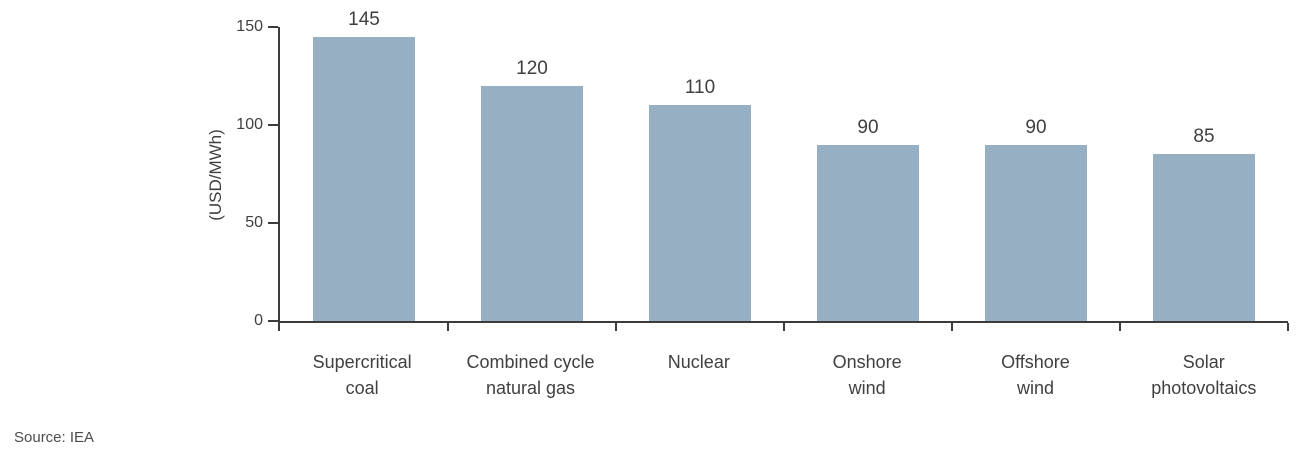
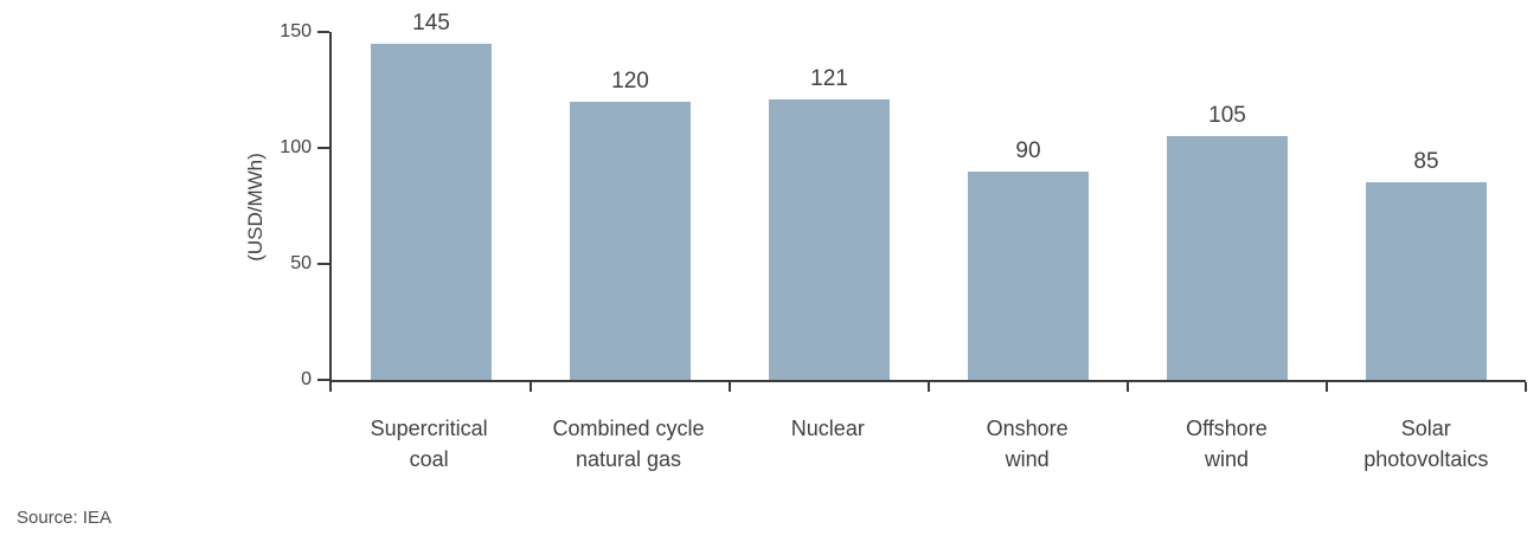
Nuclear: 110 -> 121
Offshore wind: 90 -> 105
